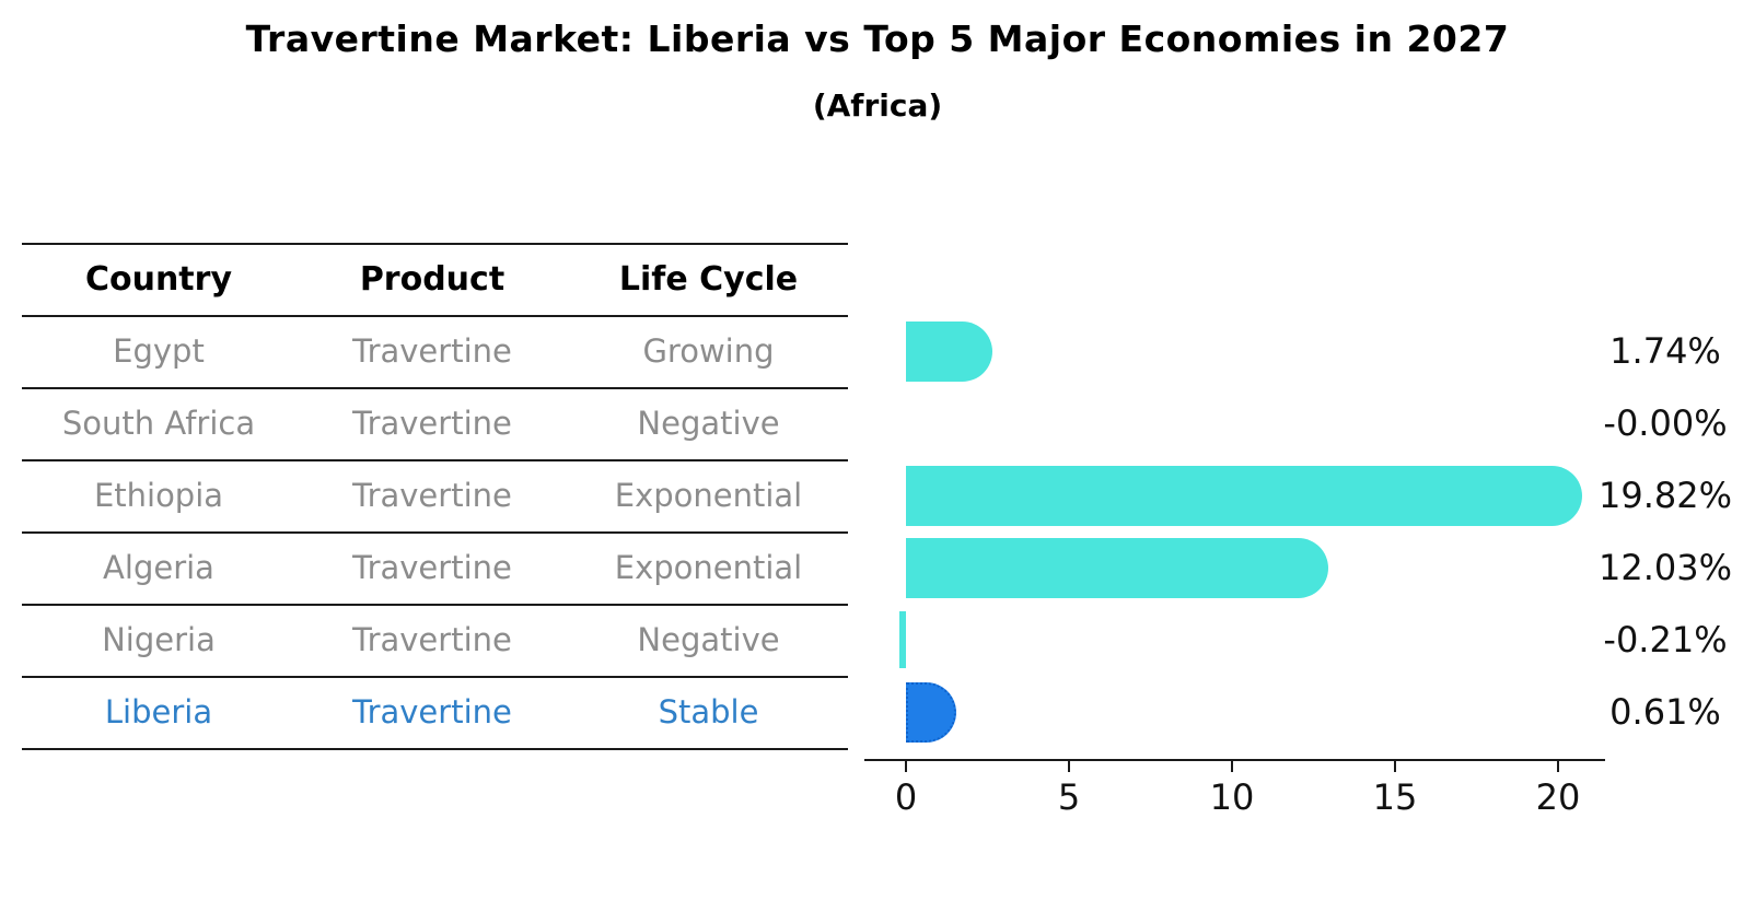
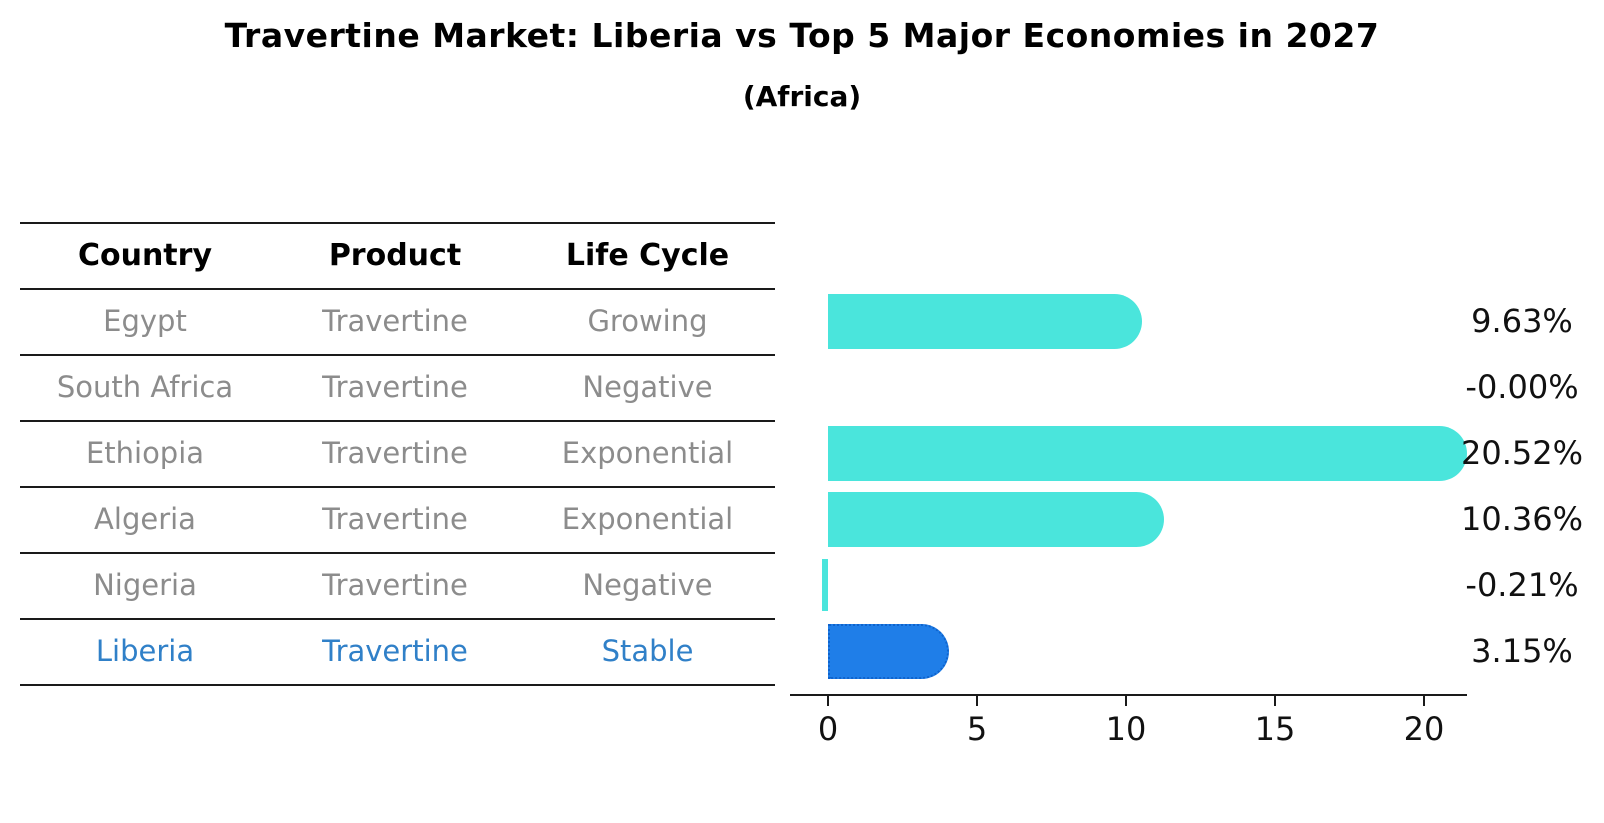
Egypt: 1.74% -> 9.63%
Ethiopia: 19.82% -> 20.52%
Algeria: 12.03% -> 10.36%
Liberia: 0.61% -> 3.15%
